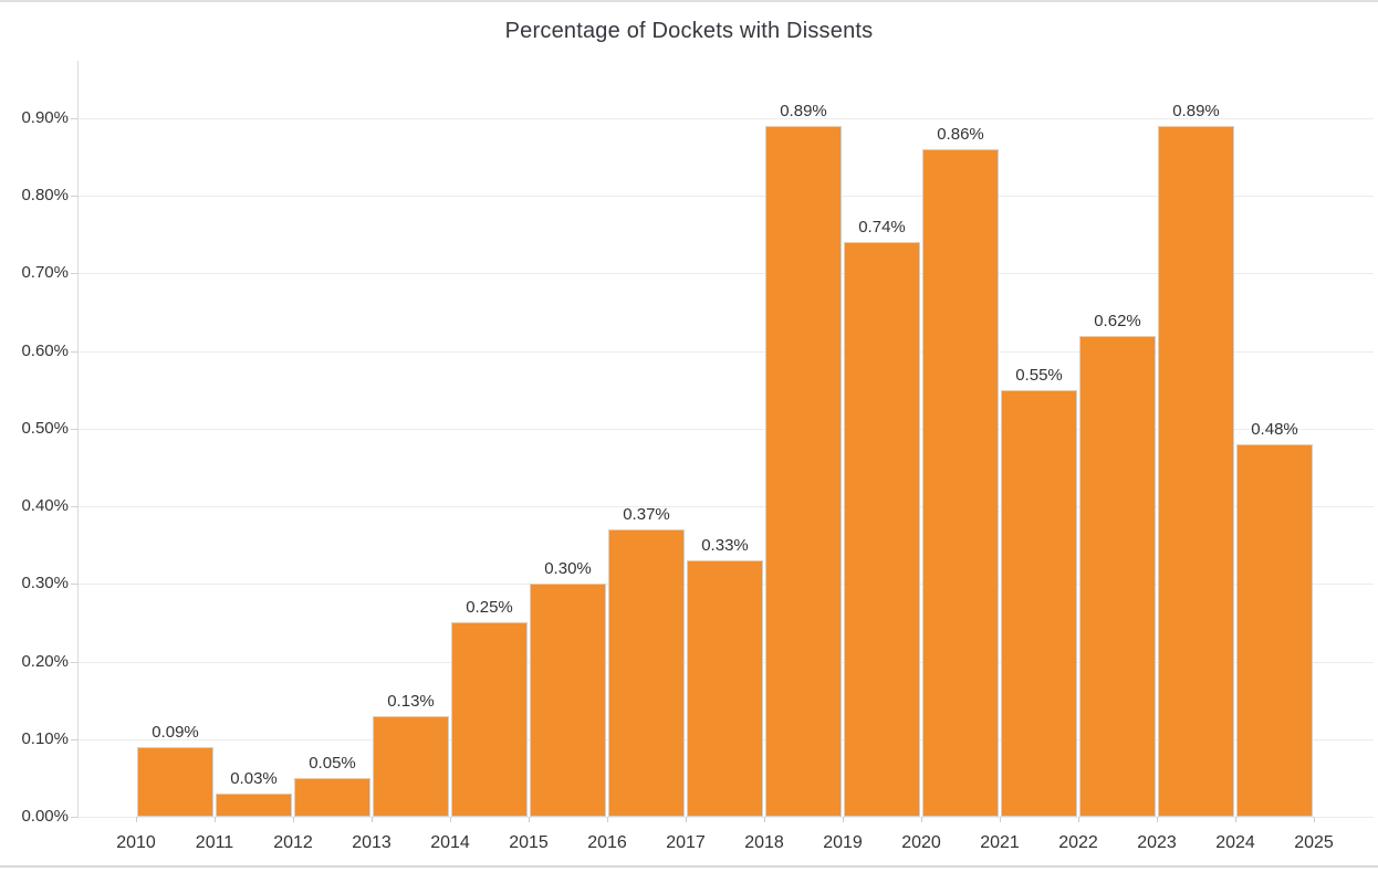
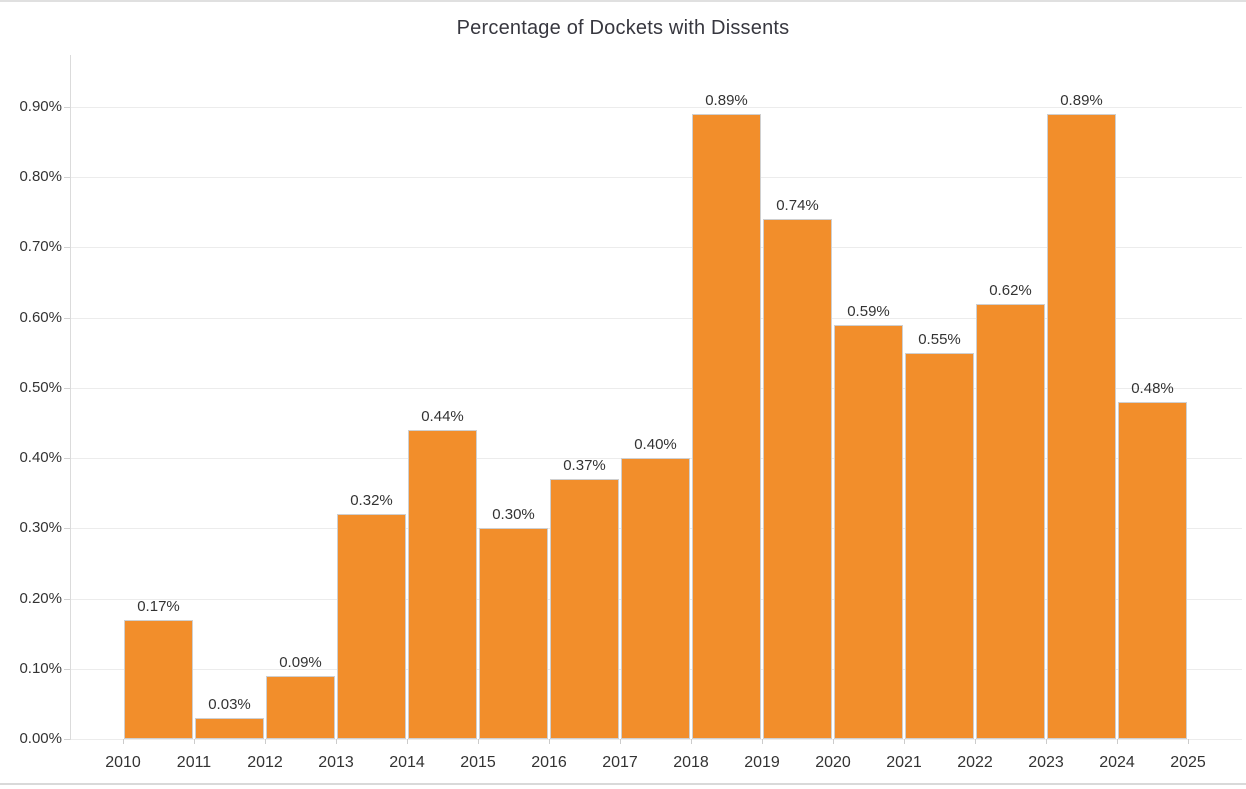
2010: 0.09% -> 0.17%
2012: 0.05% -> 0.09%
2013: 0.13% -> 0.32%
2014: 0.25% -> 0.44%
2017: 0.33% -> 0.40%
2020: 0.86% -> 0.59%
